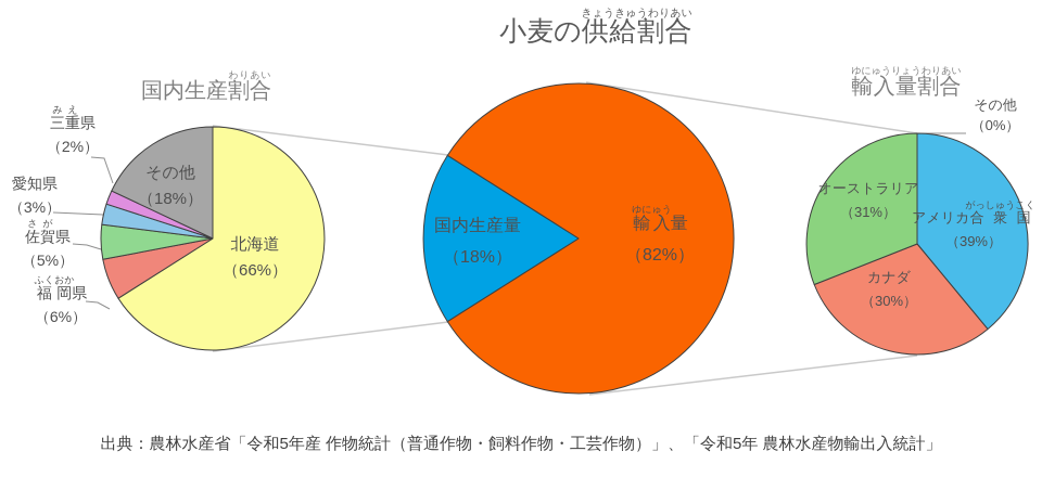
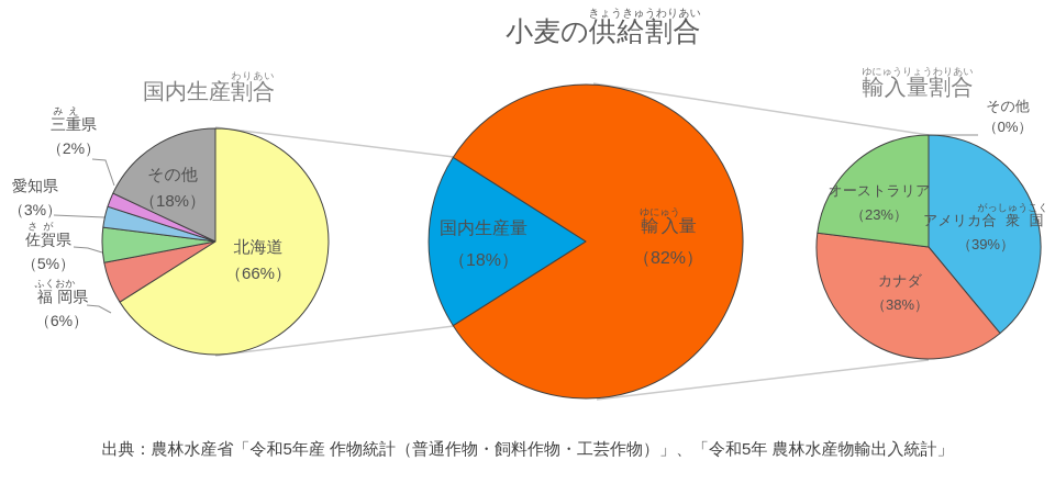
輸入量割合/カナダ: 30 -> 38
輸入量割合/オーストラリア: 31 -> 23
